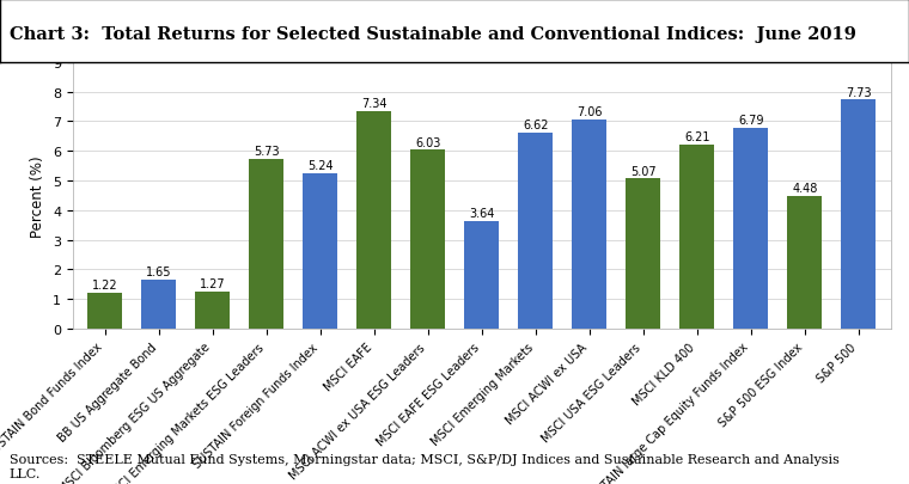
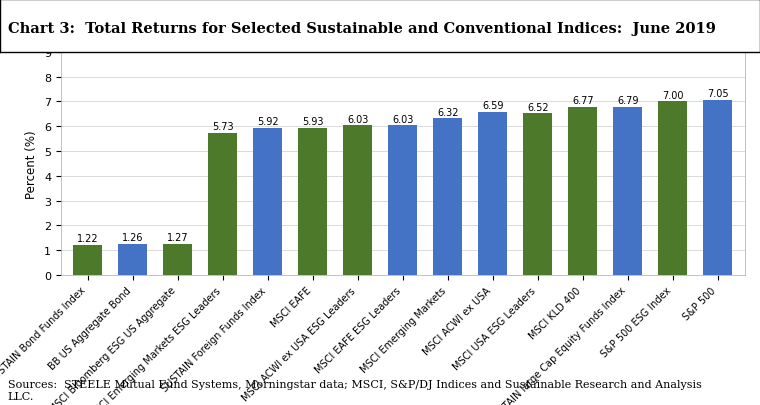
BB US Aggregate Bond: 1.65 -> 1.26
SUSTAIN Foreign Funds Index: 5.24 -> 5.92
MSCI EAFE: 7.34 -> 5.93
MSCI EAFE ESG Leaders: 3.64 -> 6.03
MSCI Emerging Markets: 6.62 -> 6.32
MSCI ACWI ex USA: 7.06 -> 6.59
MSCI USA ESG Leaders: 5.07 -> 6.52
MSCI KLD 400: 6.21 -> 6.77
S&P 500 ESG Index: 4.48 -> 7.00
S&P 500: 7.73 -> 7.05
